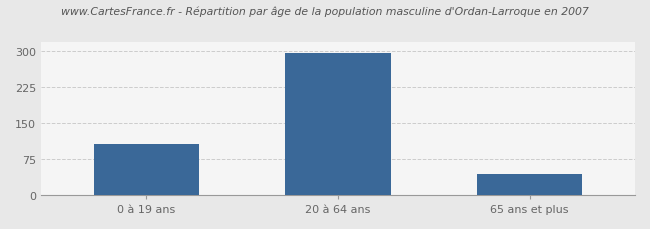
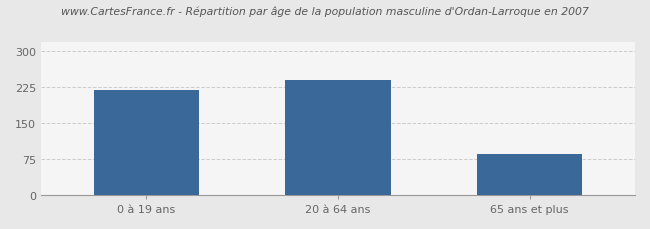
0 à 19 ans: 107 -> 220
20 à 64 ans: 297 -> 240
65 ans et plus: 44 -> 85
